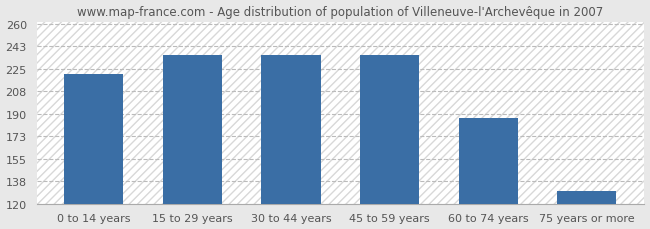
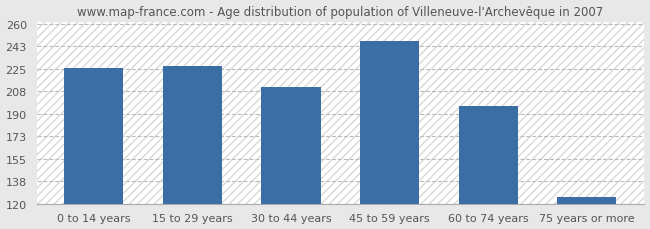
0 to 14 years: 221 -> 226
15 to 29 years: 236 -> 227
30 to 44 years: 236 -> 211
45 to 59 years: 236 -> 247
60 to 74 years: 187 -> 196
75 years or more: 130 -> 125
